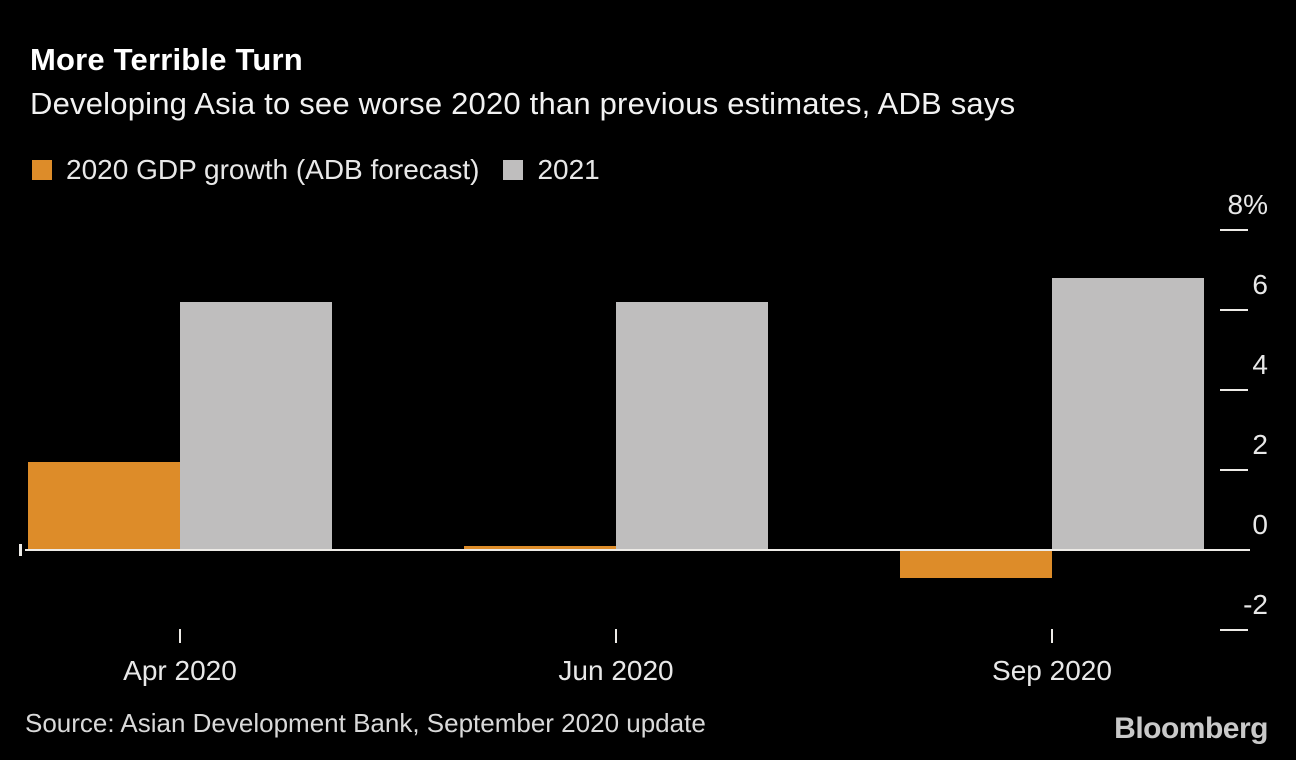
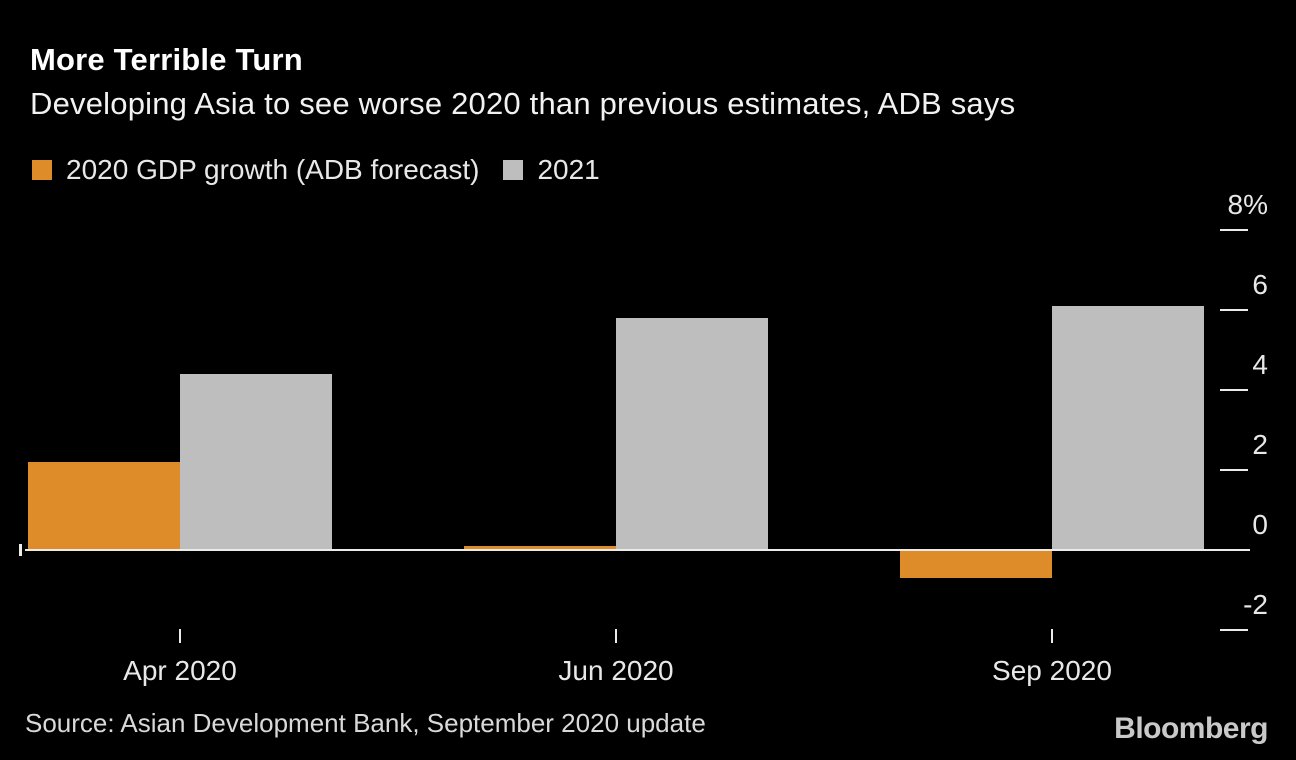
2021/Apr 2020: 6.2% -> 4.4%
2021/Jun 2020: 6.2% -> 5.8%
2021/Sep 2020: 6.8% -> 6.1%
